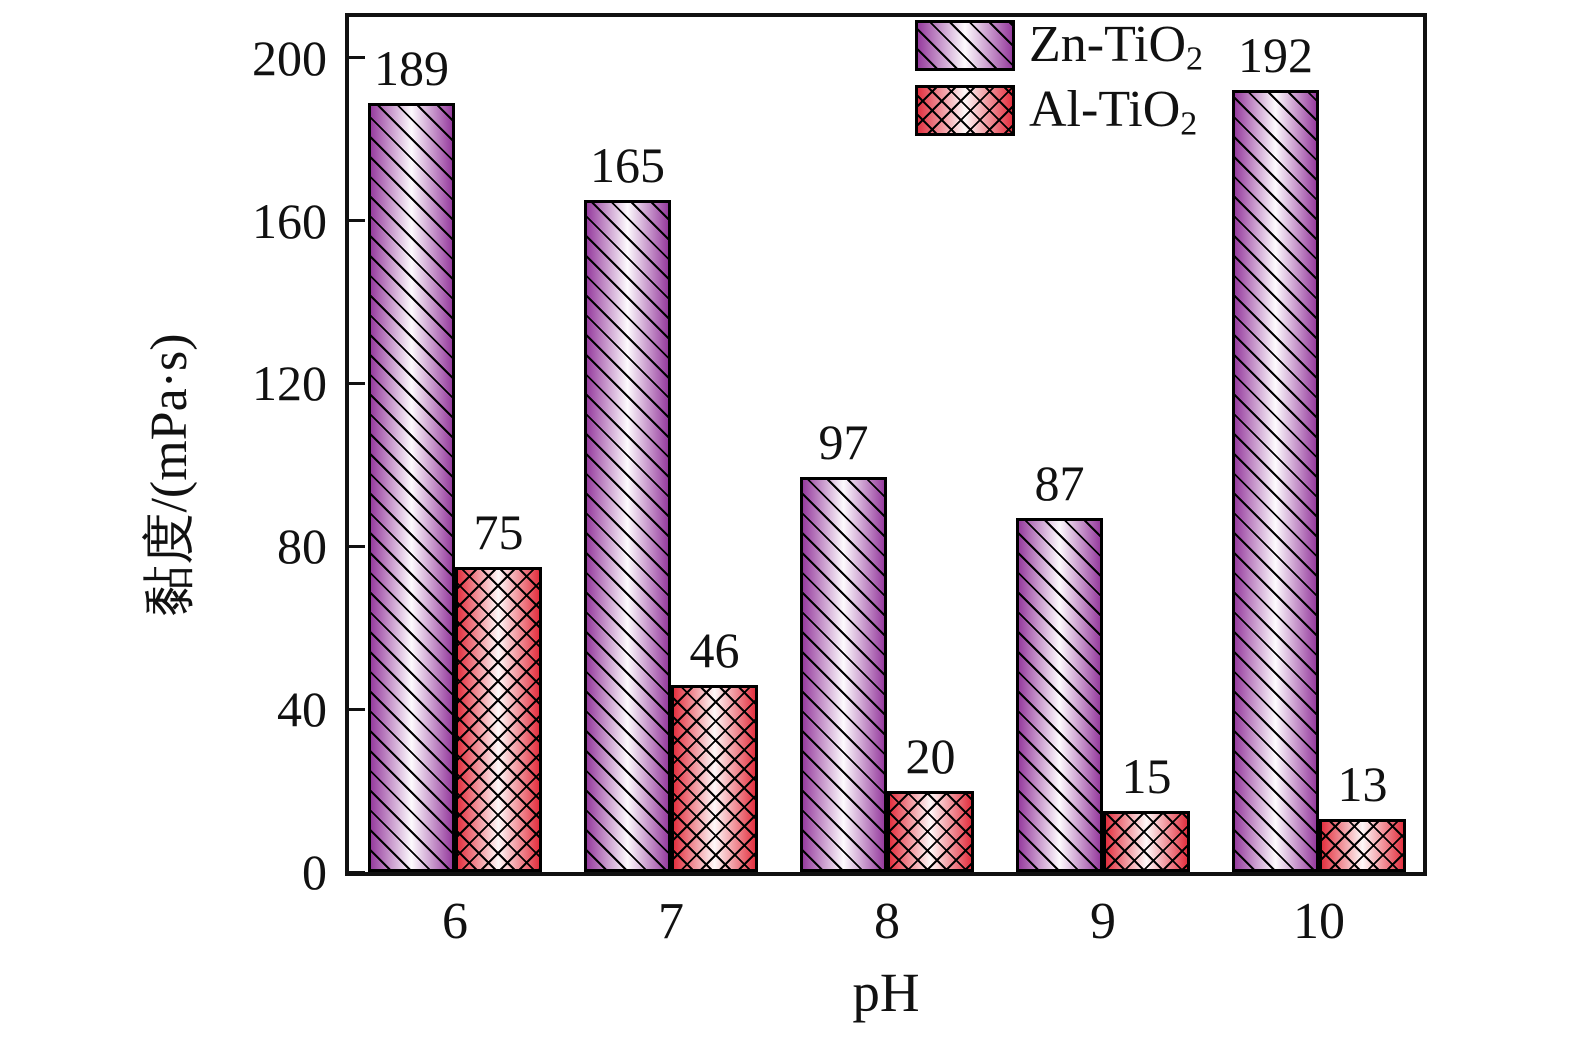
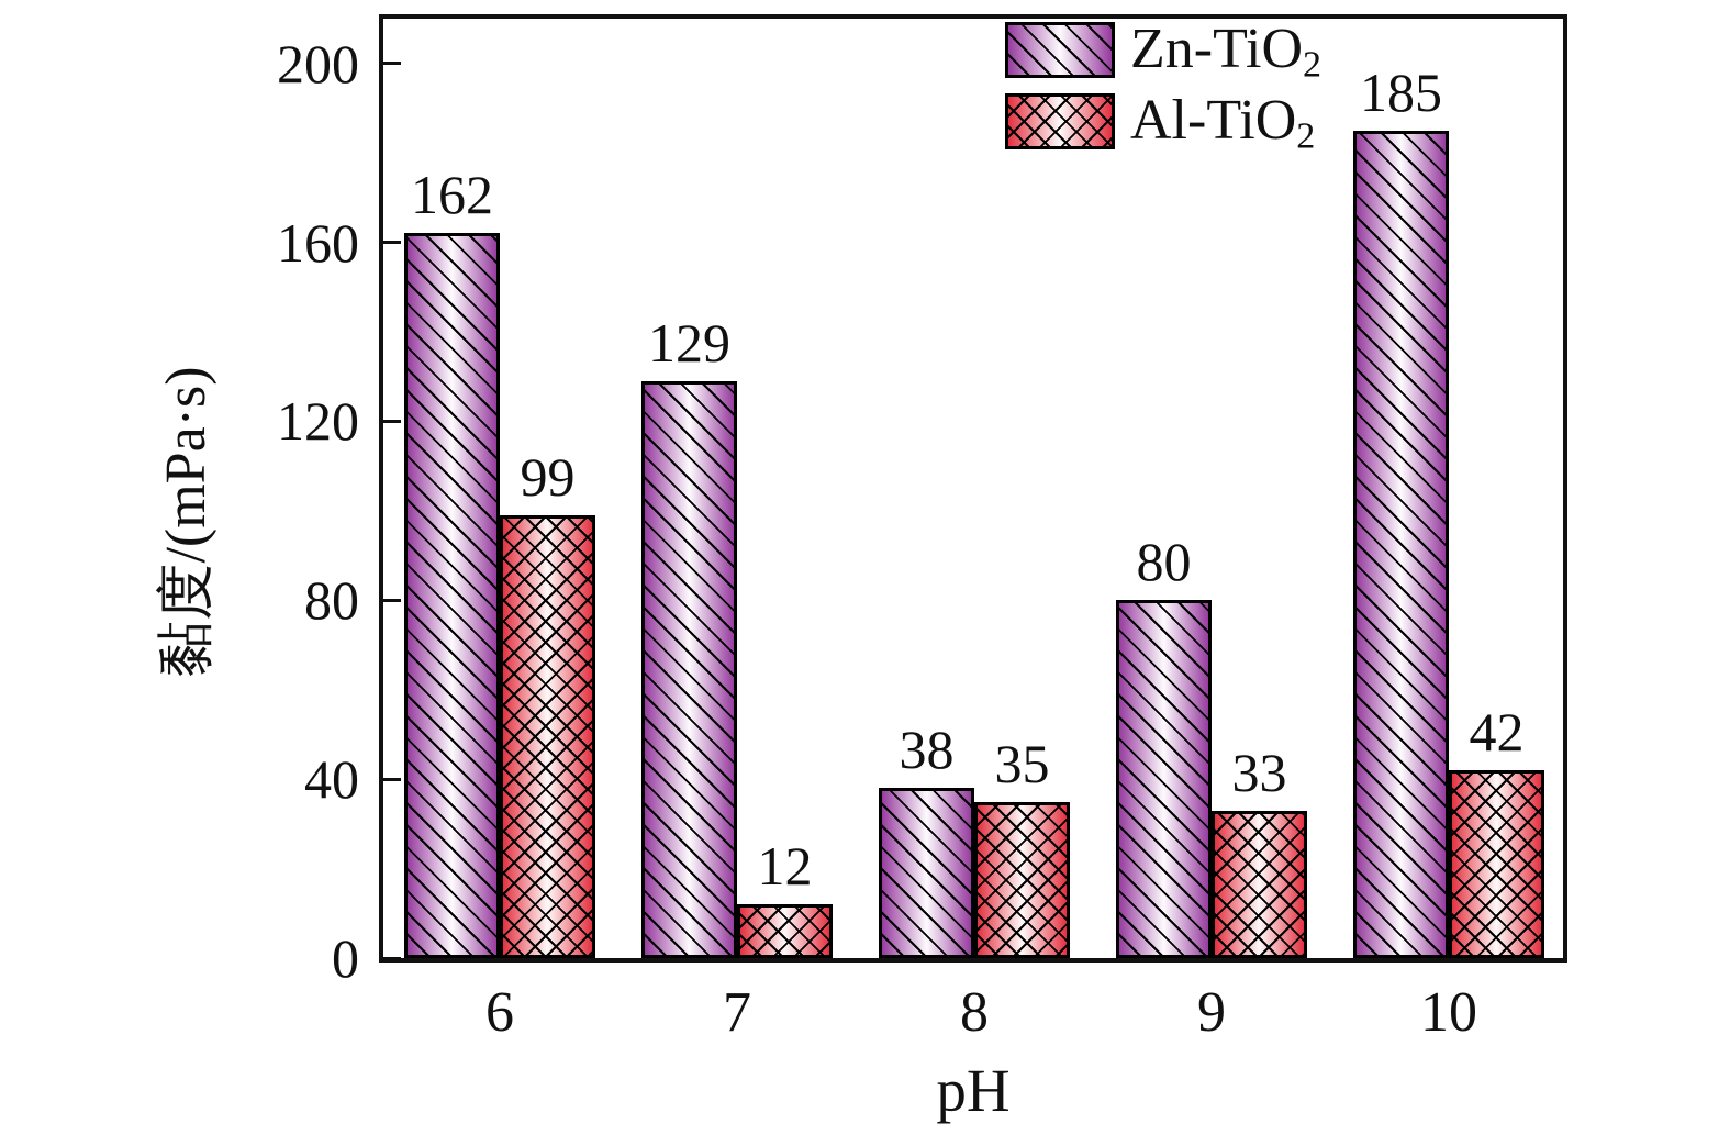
Zn-TiO2/6: 189 -> 162
Al-TiO2/6: 75 -> 99
Zn-TiO2/7: 165 -> 129
Al-TiO2/7: 46 -> 12
Zn-TiO2/8: 97 -> 38
Al-TiO2/8: 20 -> 35
Zn-TiO2/9: 87 -> 80
Al-TiO2/9: 15 -> 33
Zn-TiO2/10: 192 -> 185
Al-TiO2/10: 13 -> 42
